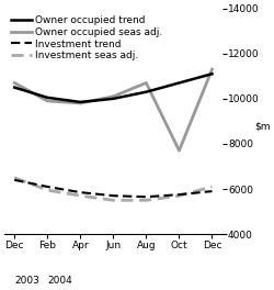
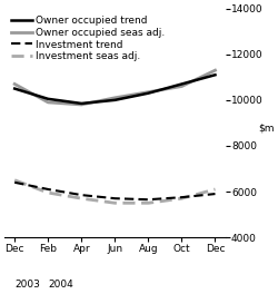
Owner occupied seas adj./Aug: 10700 -> 10350
Owner occupied seas adj./Oct: 7700 -> 10600
